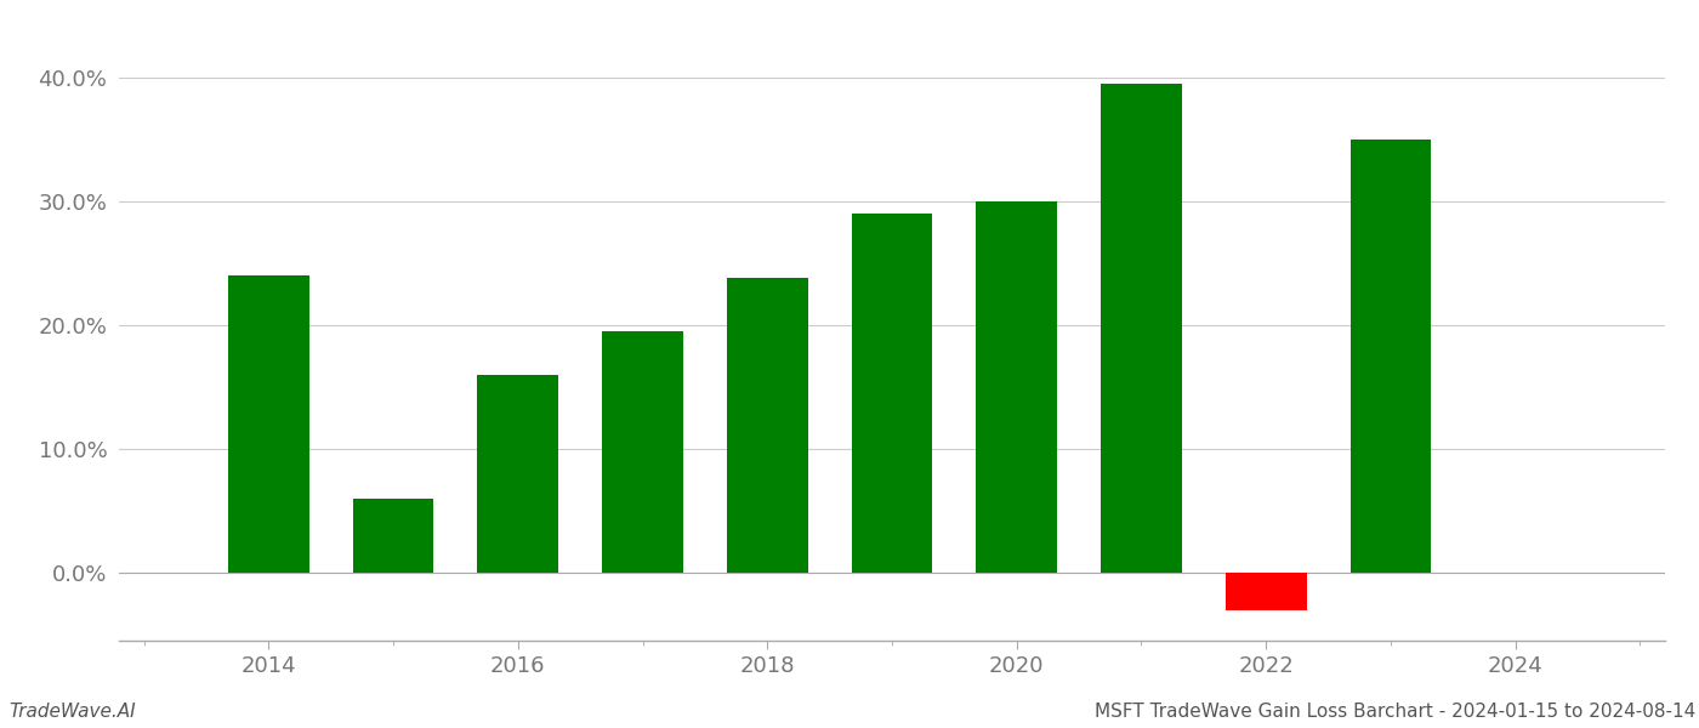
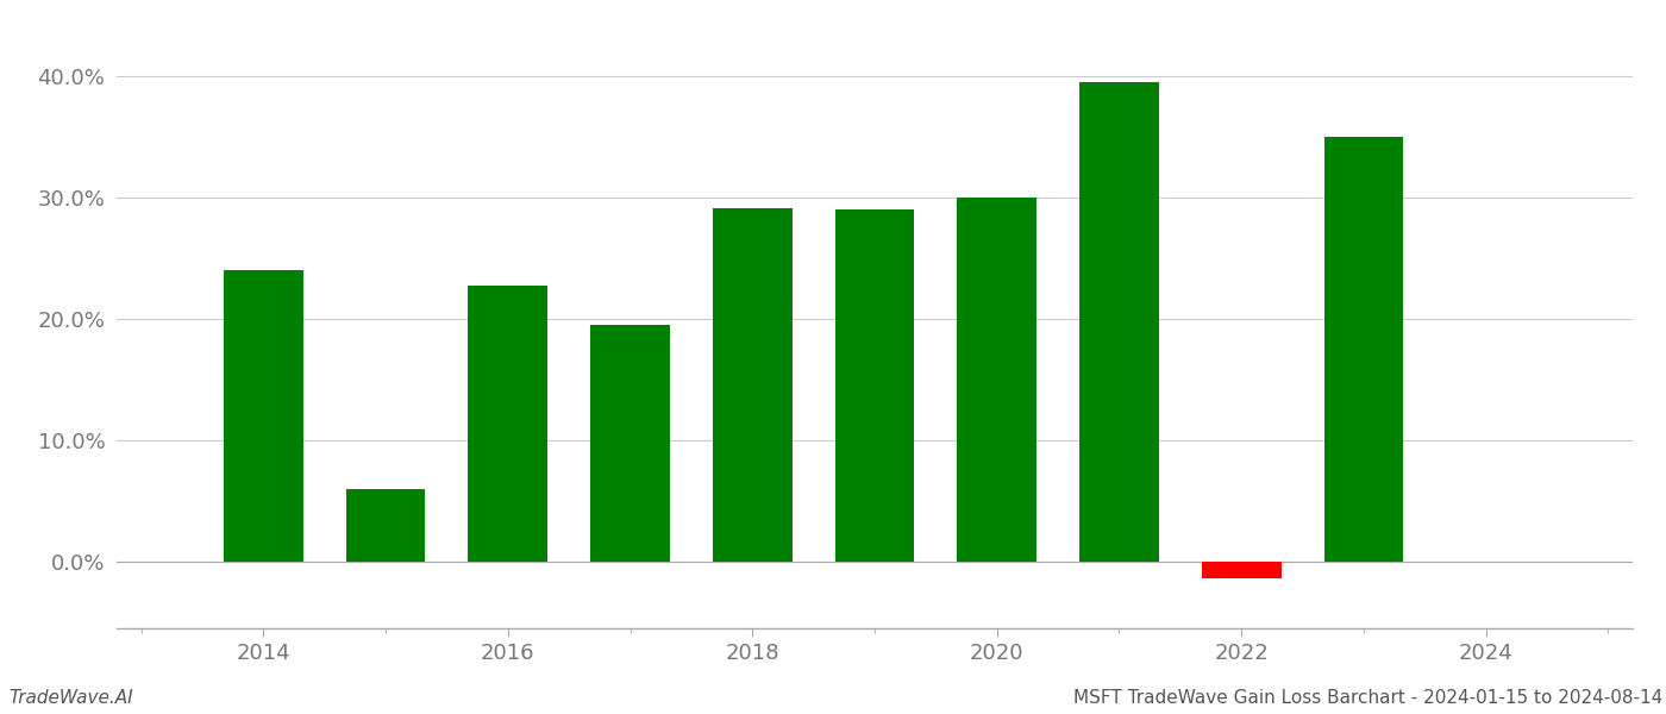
2016: 16.0% -> 22.7%
2018: 23.8% -> 29.1%
2022: -3.0% -> -1.4%
